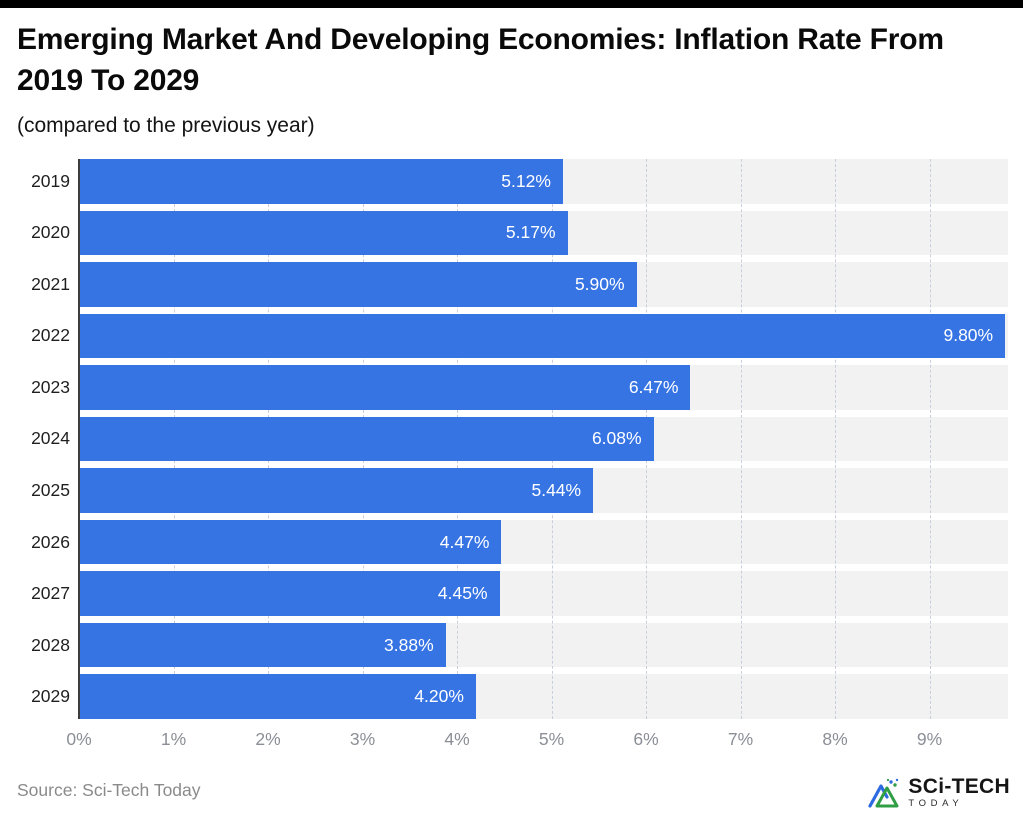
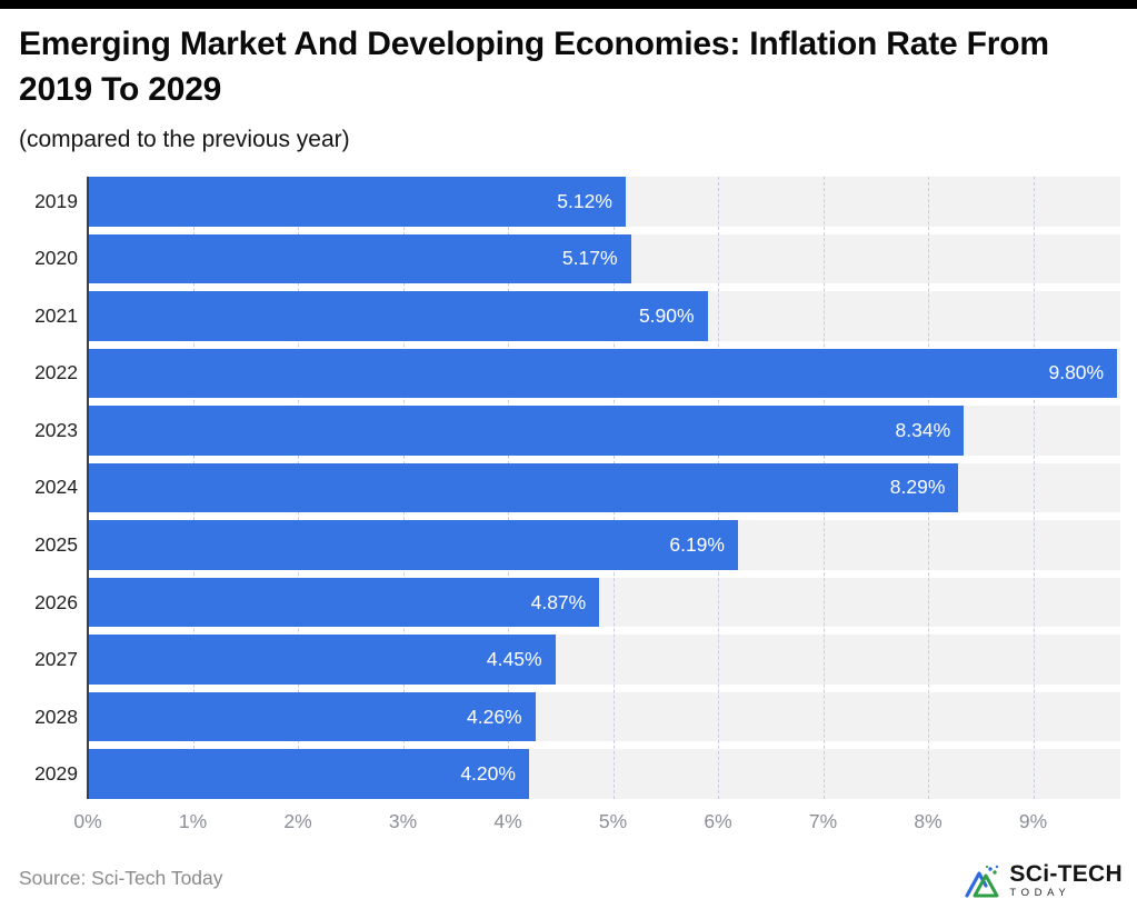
2023: 6.47% -> 8.34%
2024: 6.08% -> 8.29%
2025: 5.44% -> 6.19%
2026: 4.47% -> 4.87%
2028: 3.88% -> 4.26%
